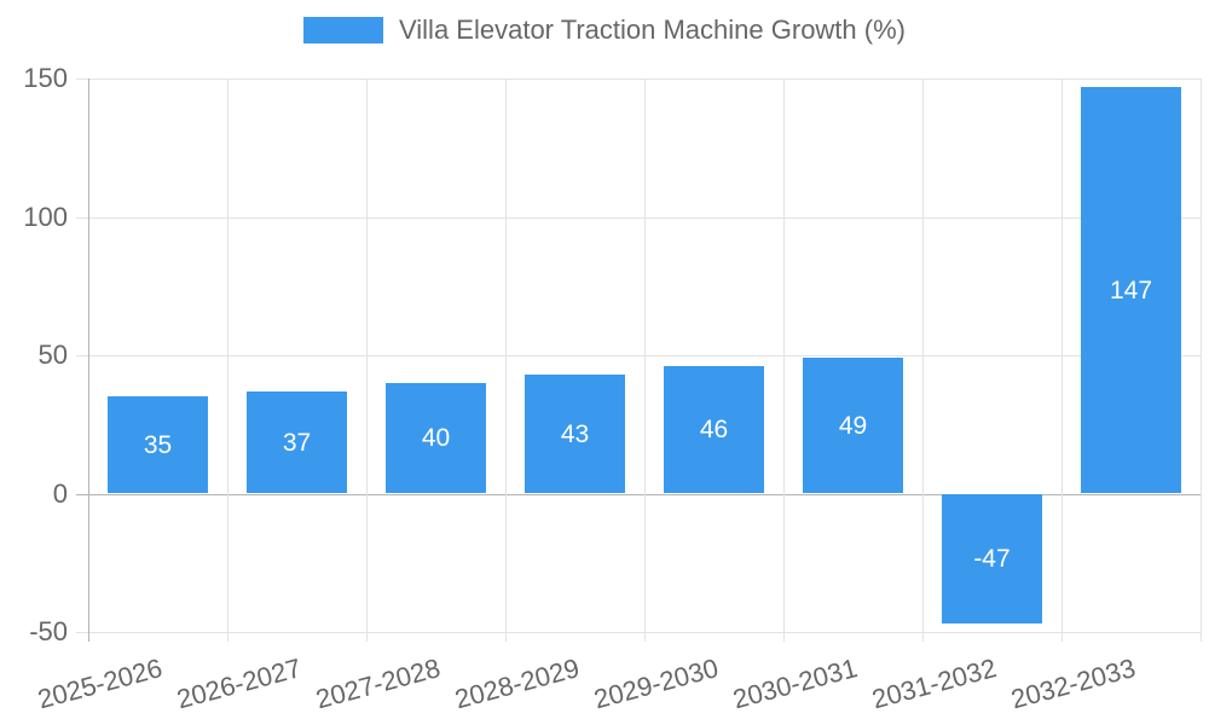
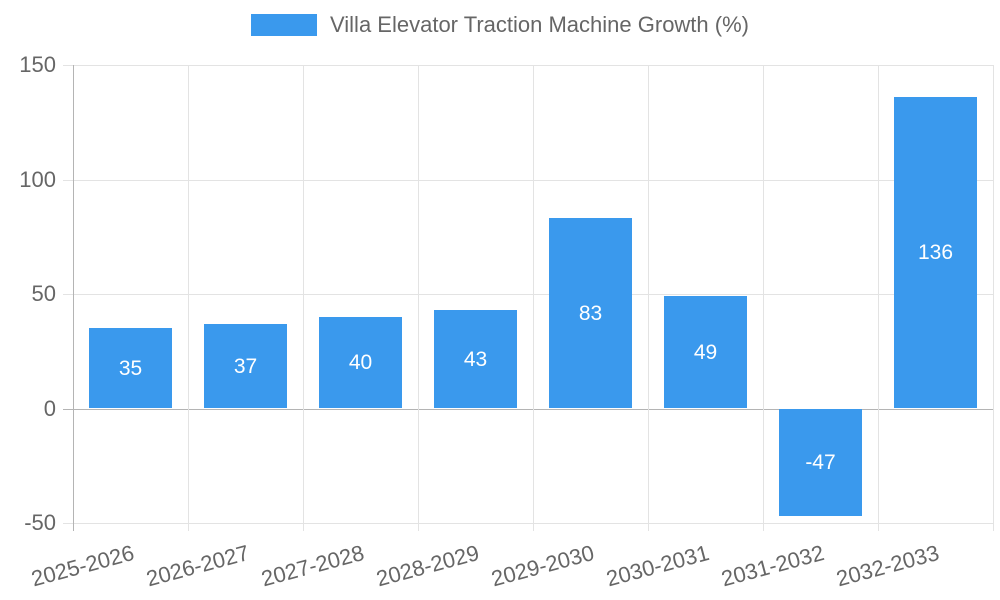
2029-2030: 46 -> 83
2032-2033: 147 -> 136
